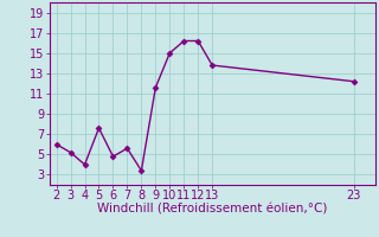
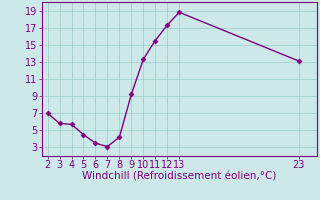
2: 6.0 -> 7.0
3: 5.2 -> 5.8
4: 4.0 -> 5.7
5: 7.6 -> 4.5
6: 4.8 -> 3.5
7: 5.6 -> 3.1
8: 3.4 -> 4.2
9: 11.6 -> 9.2
10: 15.0 -> 13.3
11: 16.2 -> 15.5
12: 16.2 -> 17.3
13: 13.8 -> 18.8
23: 12.2 -> 13.1
